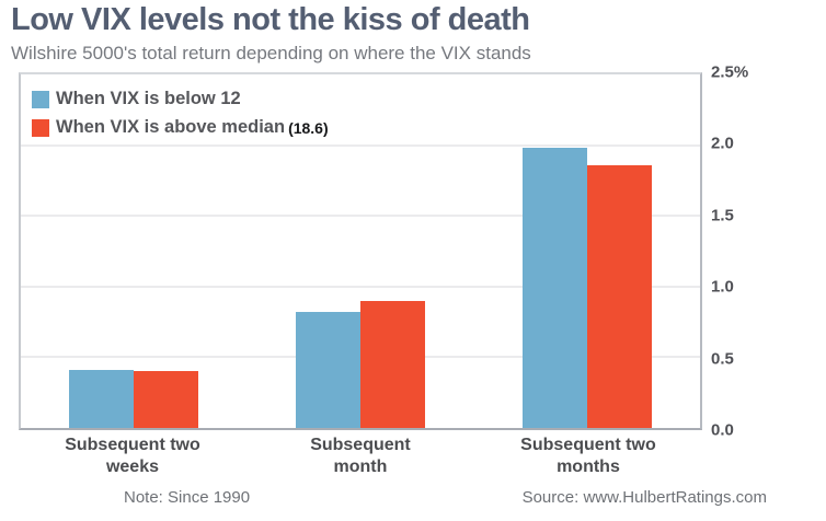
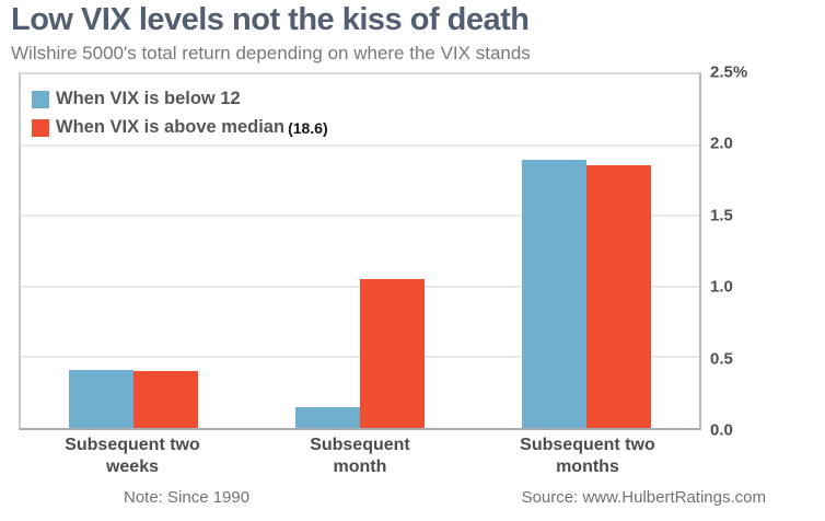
When VIX is below 12/Subsequent month: 0.82% -> 0.15%
When VIX is above median/Subsequent month: 0.90% -> 1.05%
When VIX is below 12/Subsequent two months: 1.98% -> 1.90%
